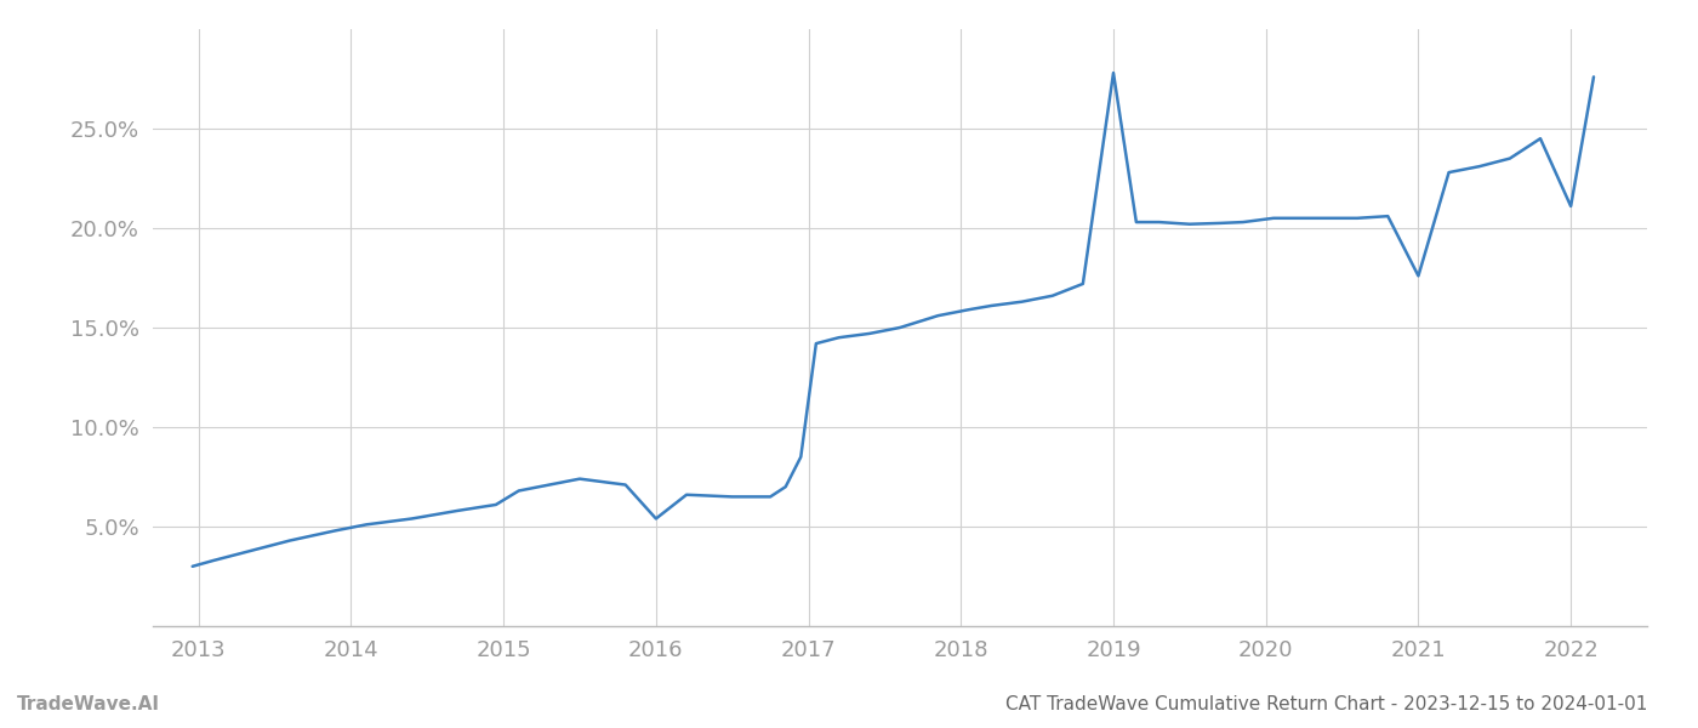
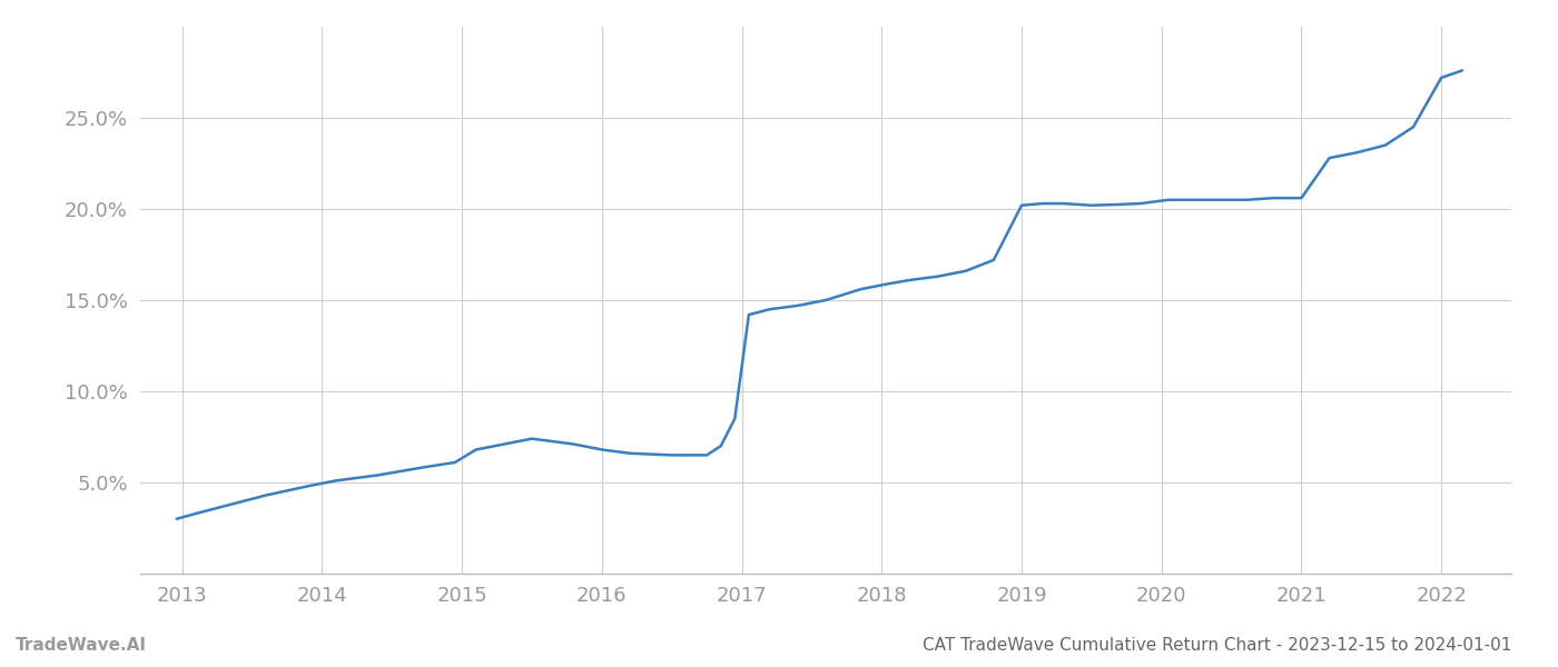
2016: 5.4% -> 6.8%
2019: 27.8% -> 20.2%
2021: 17.6% -> 20.6%
2022: 21.1% -> 27.2%
